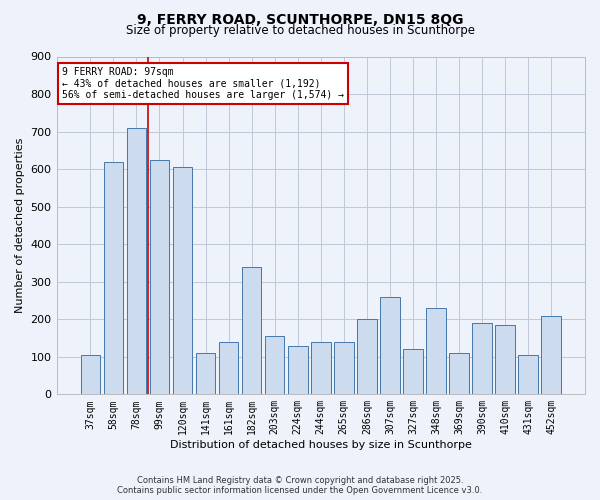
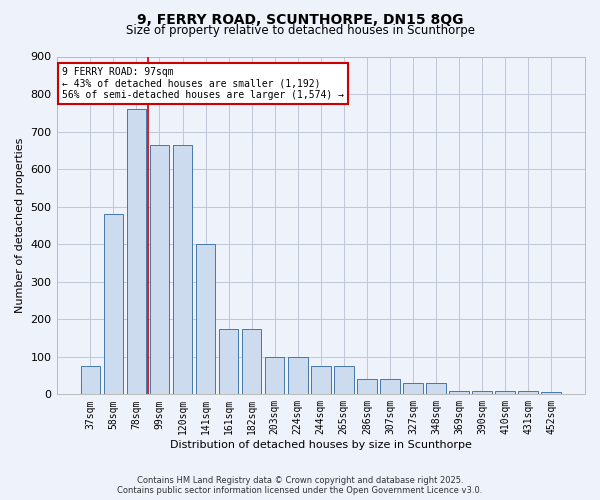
37sqm: 105 -> 75
58sqm: 620 -> 480
78sqm: 710 -> 760
99sqm: 625 -> 665
120sqm: 605 -> 665
141sqm: 110 -> 400
161sqm: 140 -> 175
182sqm: 340 -> 175
203sqm: 155 -> 100
224sqm: 130 -> 100
244sqm: 140 -> 75
265sqm: 140 -> 75
286sqm: 200 -> 42
307sqm: 260 -> 42
327sqm: 120 -> 30
348sqm: 230 -> 30
369sqm: 110 -> 10
390sqm: 190 -> 10
410sqm: 185 -> 8
431sqm: 105 -> 8
452sqm: 210 -> 7
